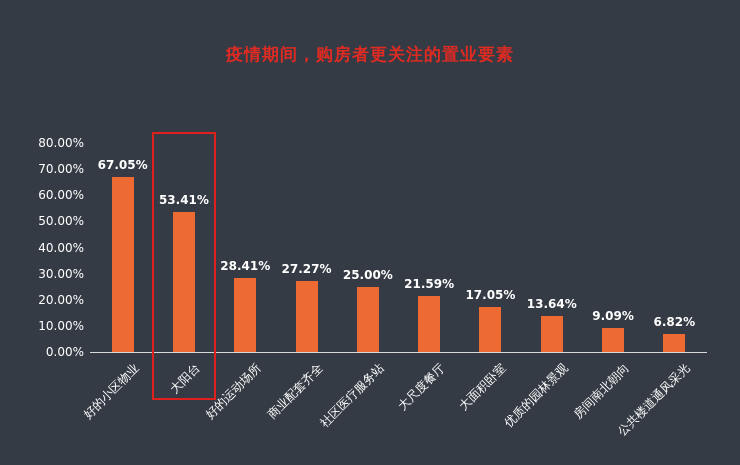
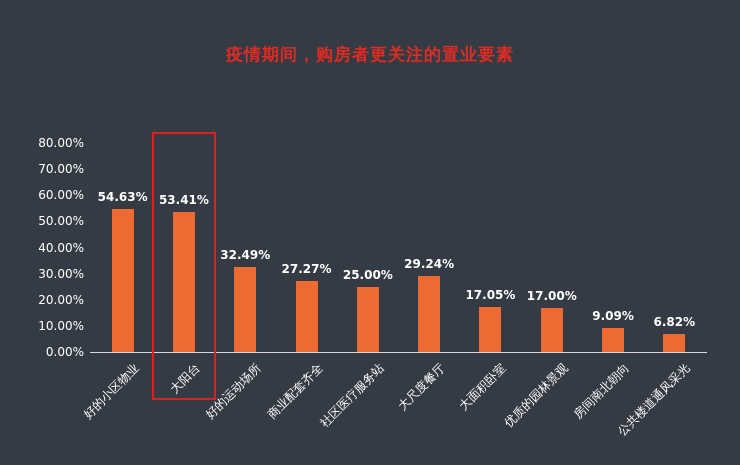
好的小区物业: 67.05% -> 54.63%
好的运动场所: 28.41% -> 32.49%
大尺度餐厅: 21.59% -> 29.24%
优质的园林景观: 13.64% -> 17.00%
